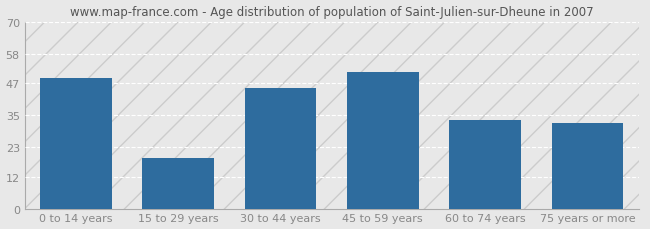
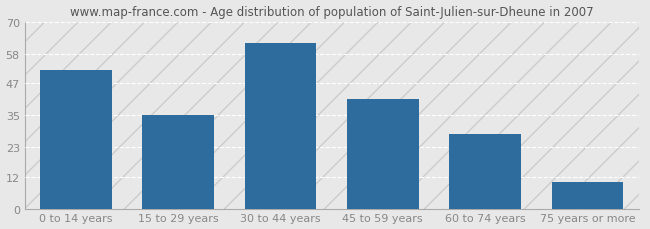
0 to 14 years: 49 -> 52
15 to 29 years: 19 -> 35
30 to 44 years: 45 -> 62
45 to 59 years: 51 -> 41
60 to 74 years: 33 -> 28
75 years or more: 32 -> 10
